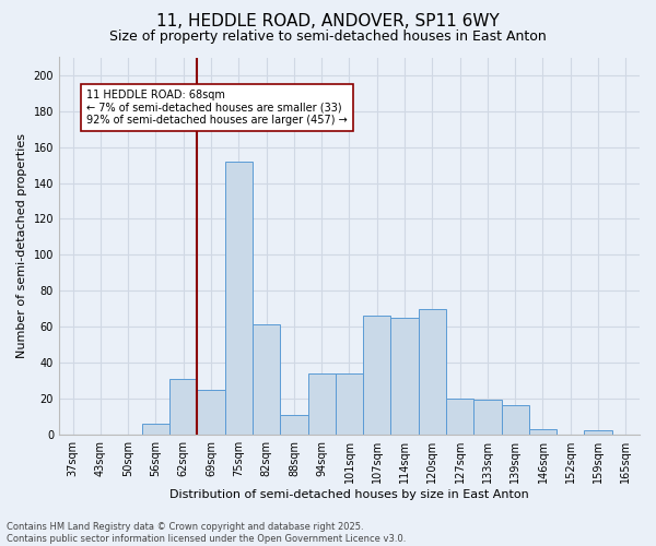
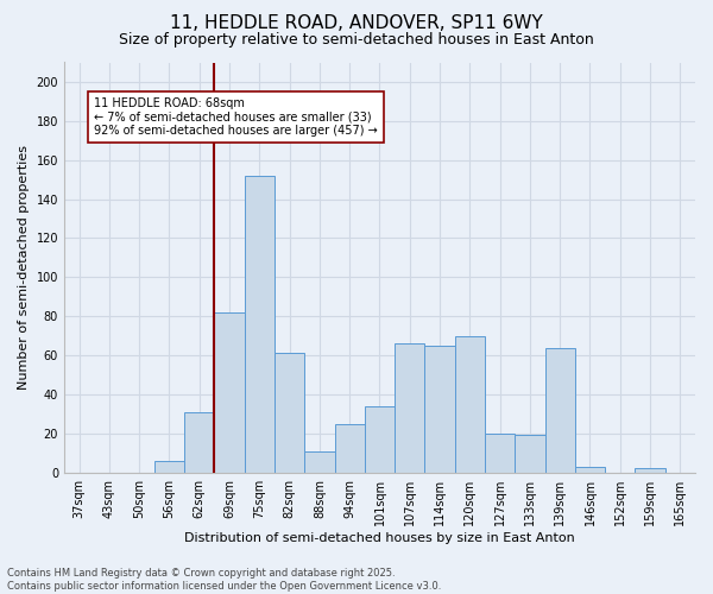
69sqm: 25 -> 82
94sqm: 34 -> 25
139sqm: 16 -> 64
